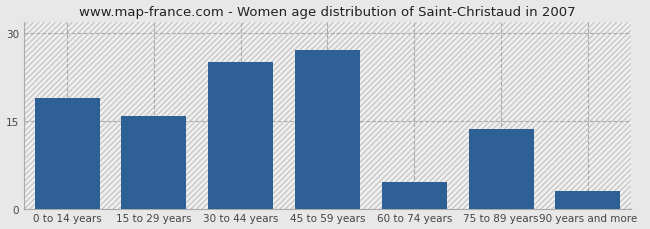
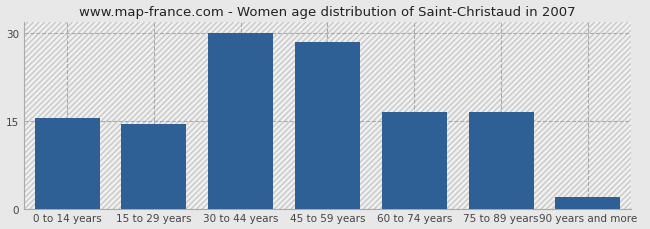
0 to 14 years: 19.0 -> 15.5
15 to 29 years: 15.8 -> 14.5
30 to 44 years: 25.0 -> 30.0
45 to 59 years: 27.2 -> 28.5
60 to 74 years: 4.6 -> 16.5
75 to 89 years: 13.6 -> 16.5
90 years and more: 3.0 -> 2.0
